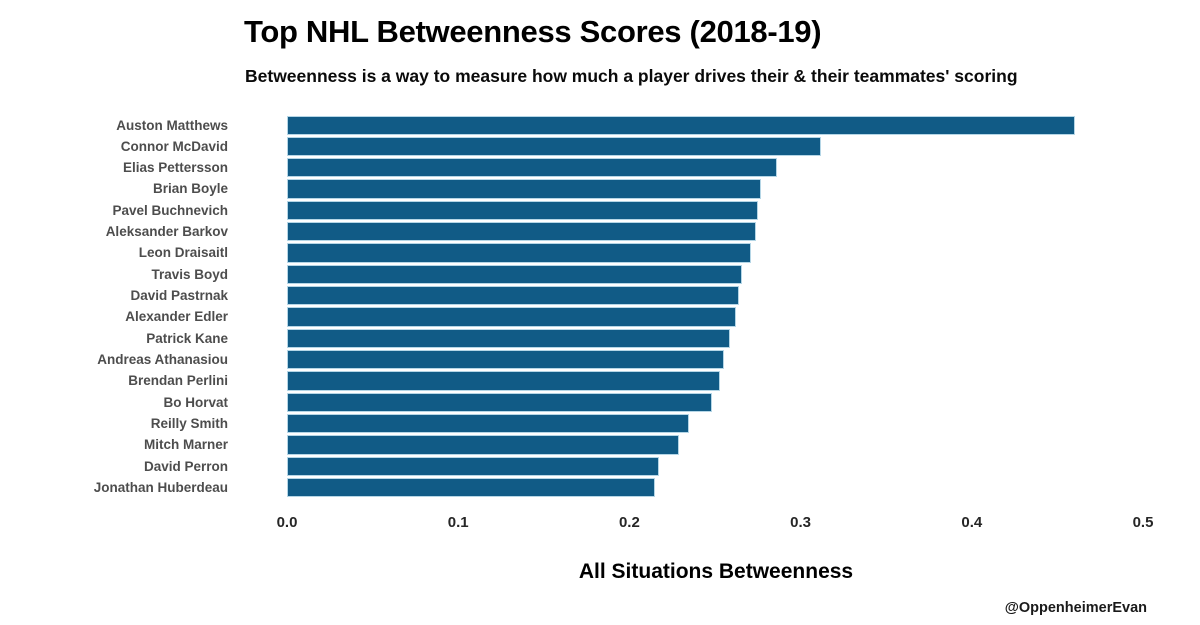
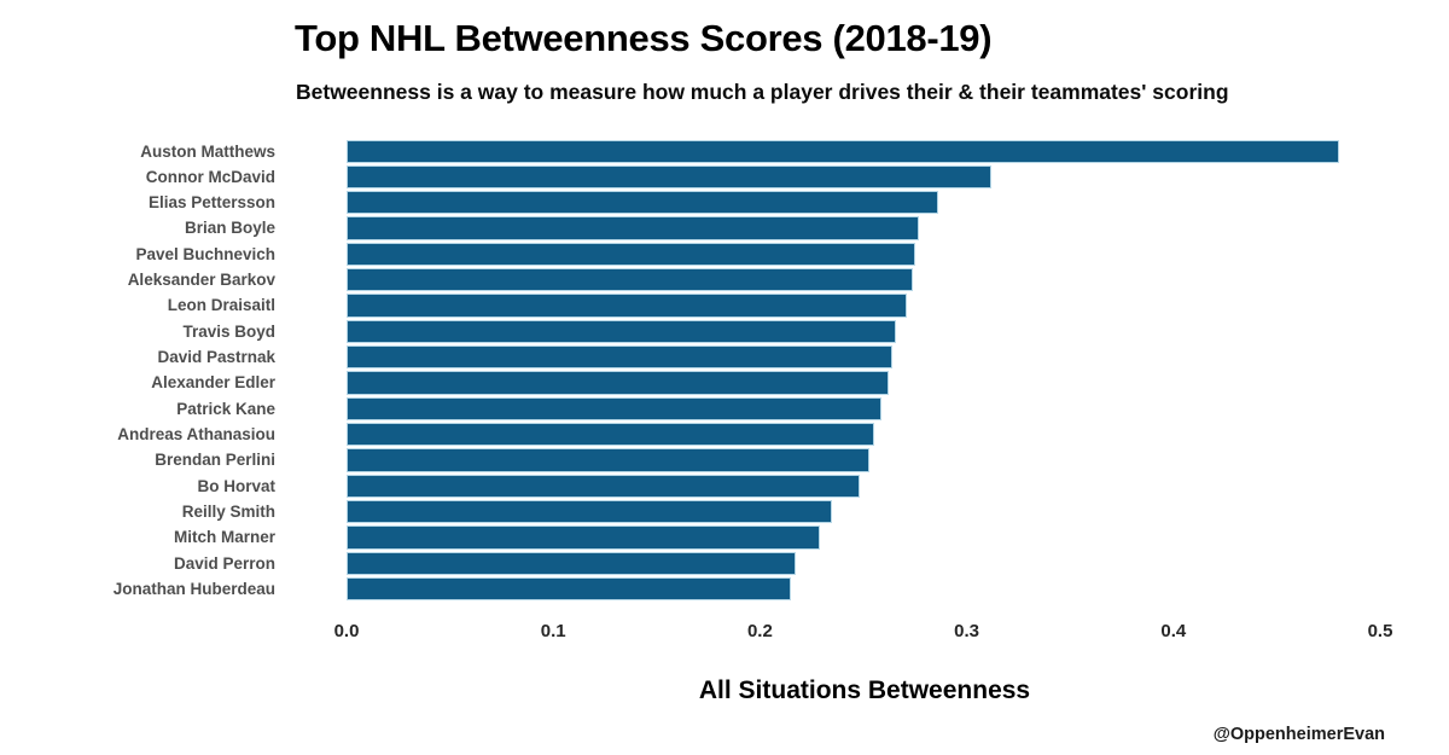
Auston Matthews: 0.460 -> 0.480
